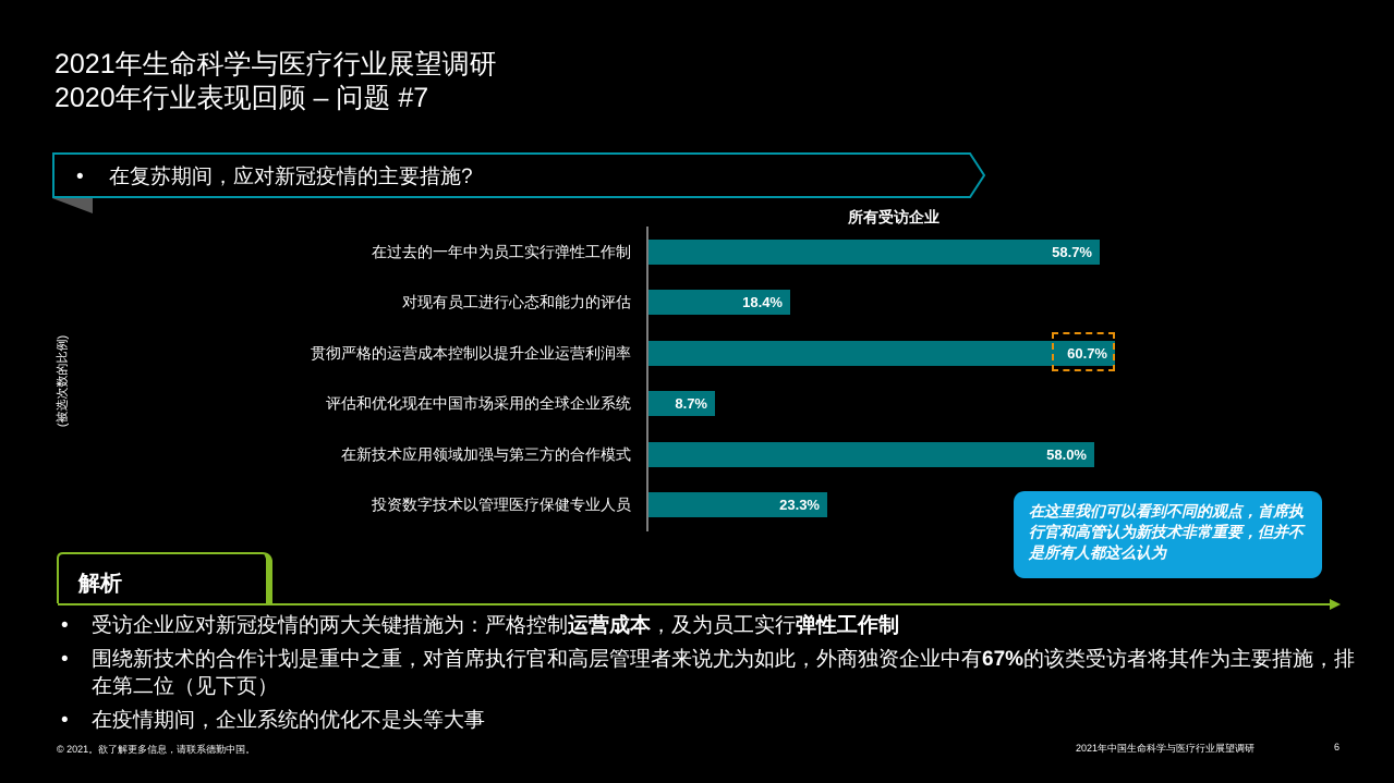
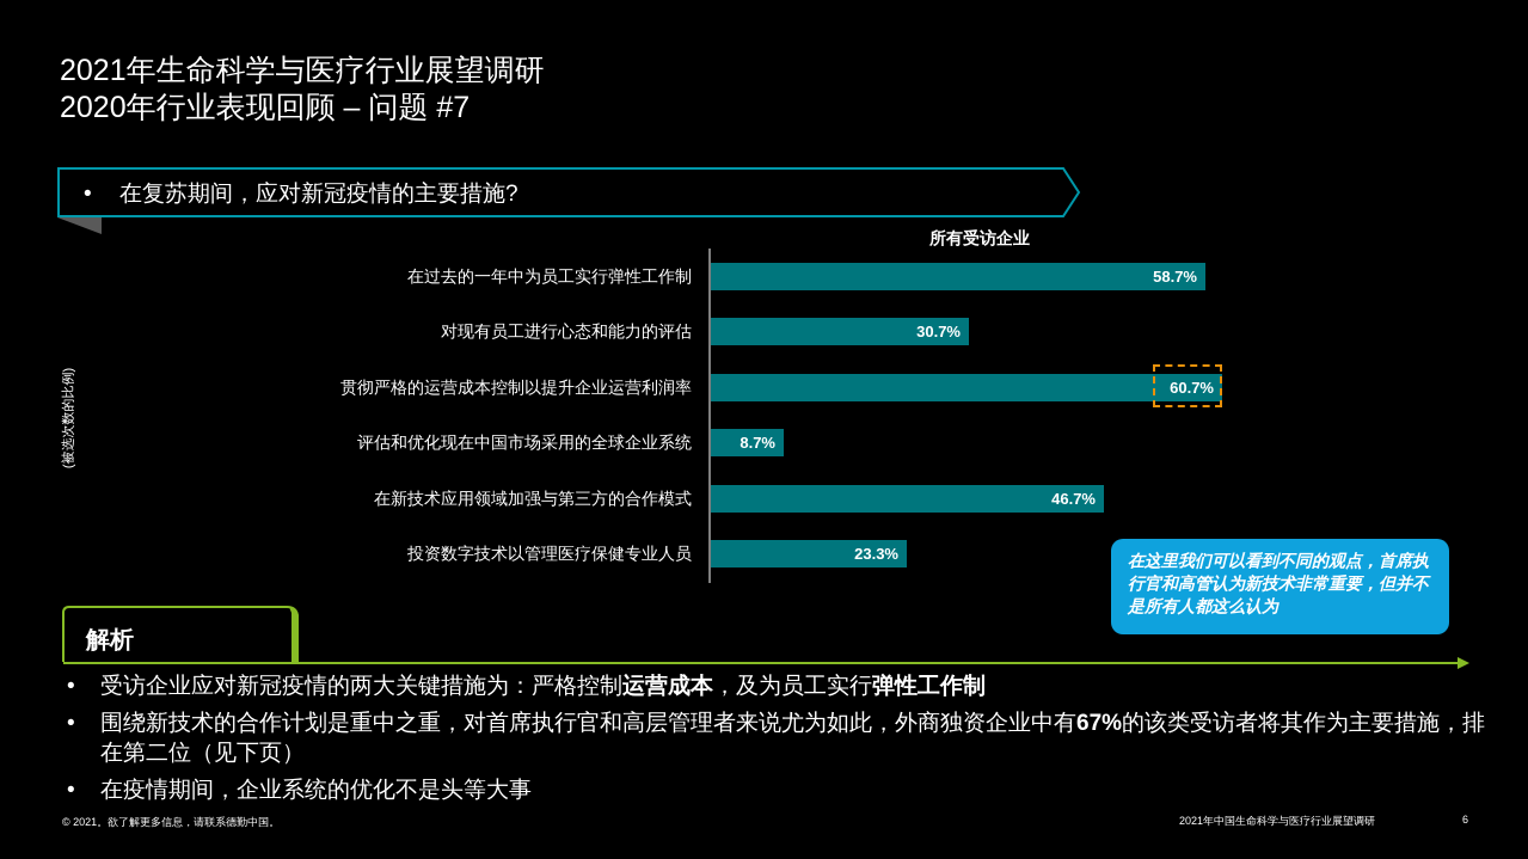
对现有员工进行心态和能力的评估: 18.4% -> 30.7%
在新技术应用领域加强与第三方的合作模式: 58.0% -> 46.7%
